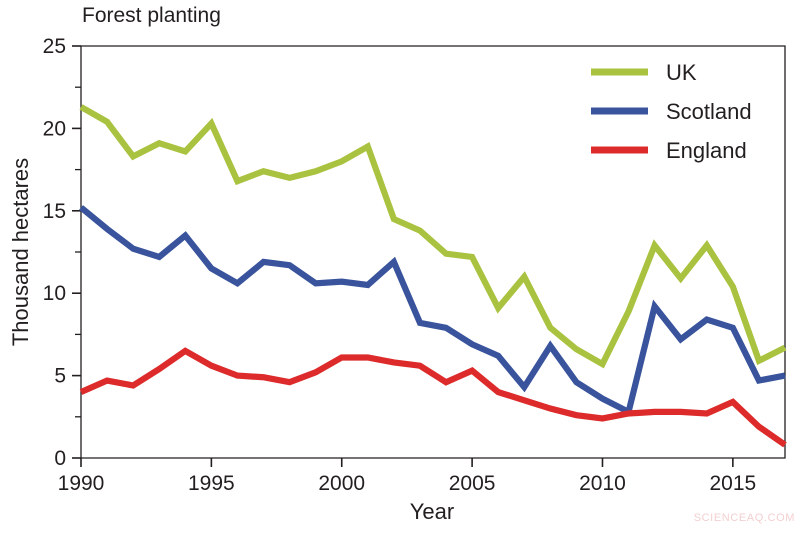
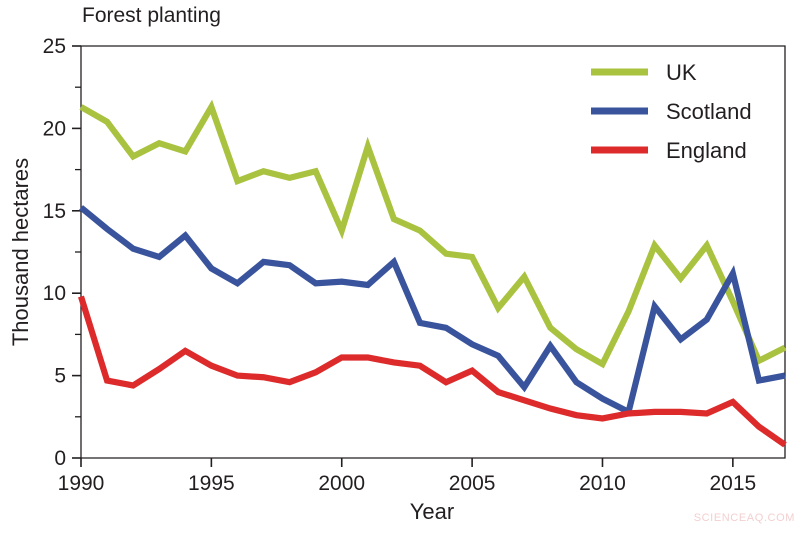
England/1990: 4.0 -> 9.8
UK/1995: 20.3 -> 21.3
UK/2000: 18.0 -> 13.8
UK/2015: 10.4 -> 9.5
Scotland/2015: 7.9 -> 11.2
